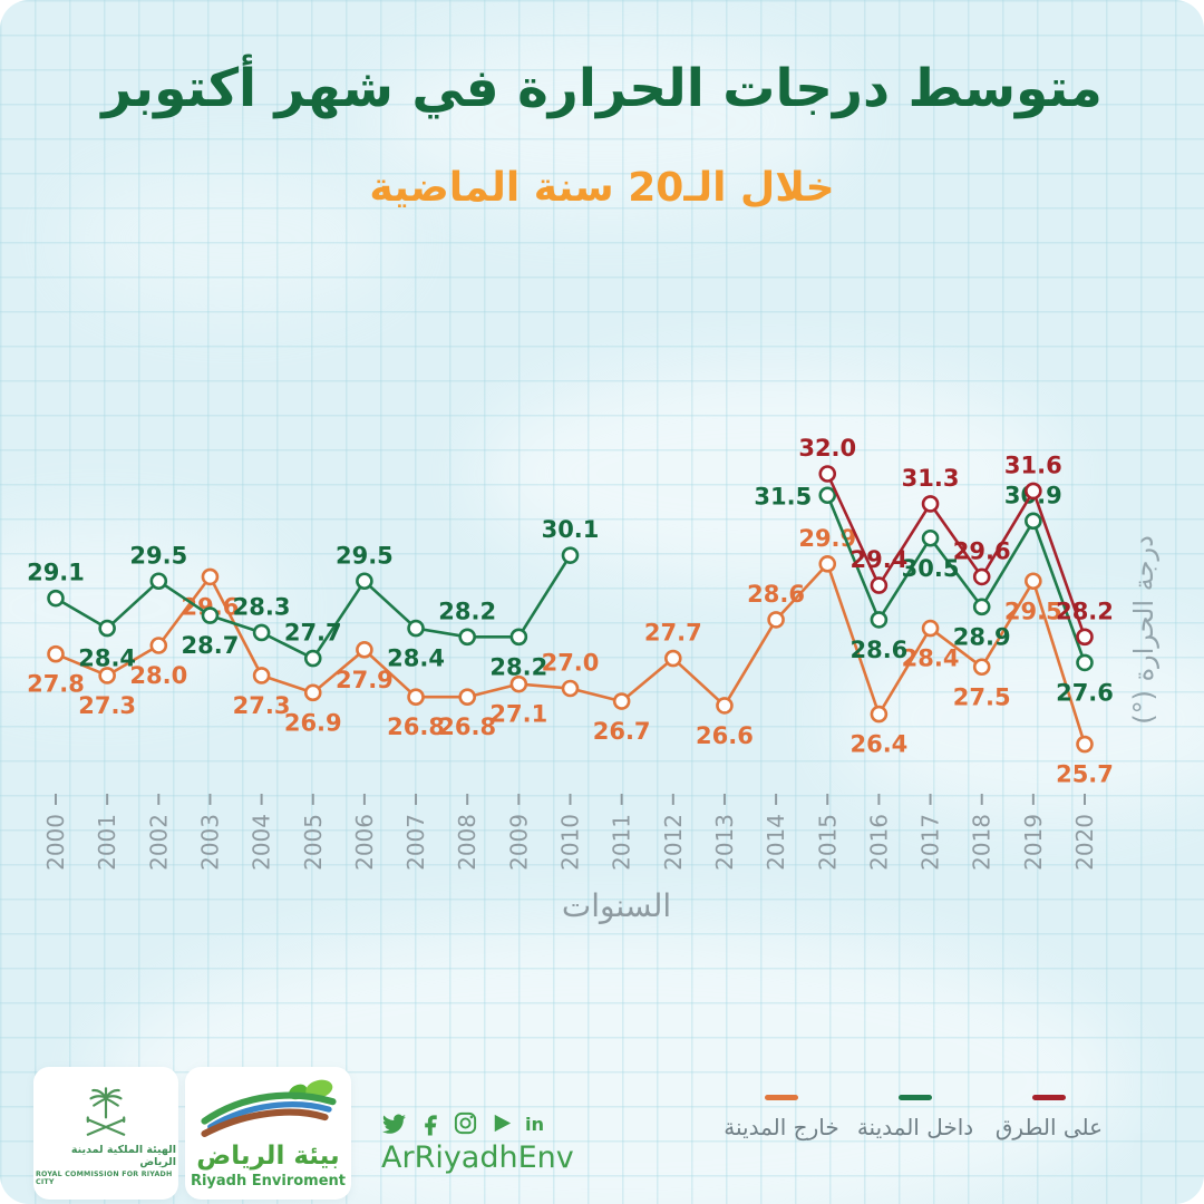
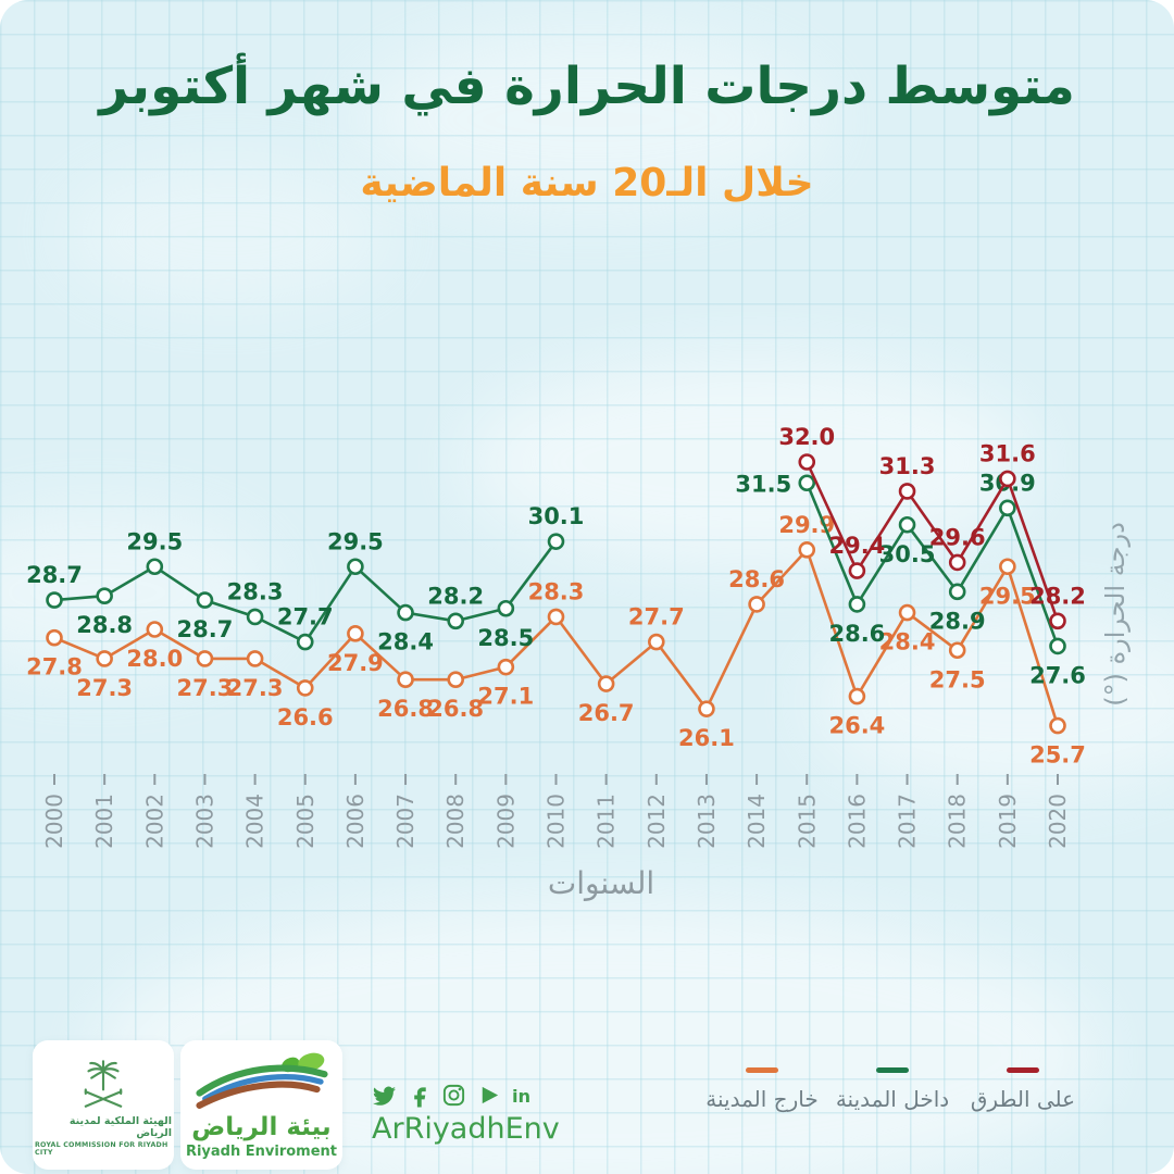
داخل المدينة/2000: 29.1 -> 28.7
داخل المدينة/2001: 28.4 -> 28.8
خارج المدينة/2003: 29.6 -> 27.3
خارج المدينة/2005: 26.9 -> 26.6
داخل المدينة/2009: 28.2 -> 28.5
خارج المدينة/2010: 27.0 -> 28.3
خارج المدينة/2013: 26.6 -> 26.1
